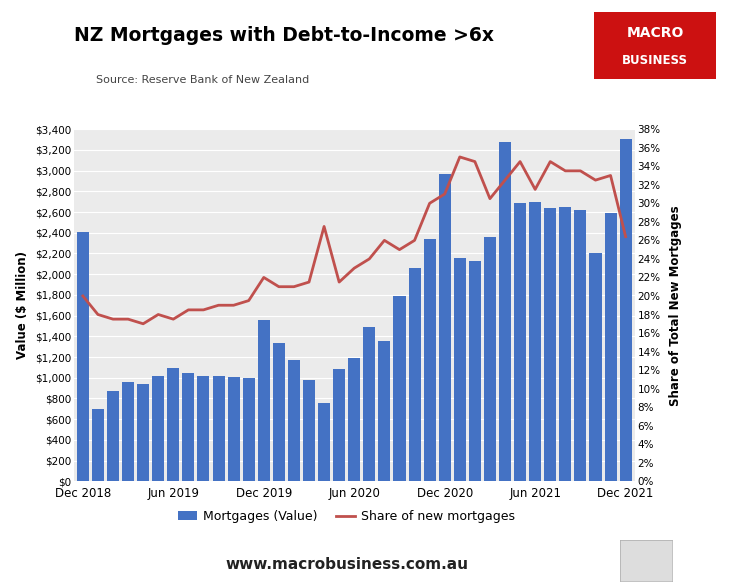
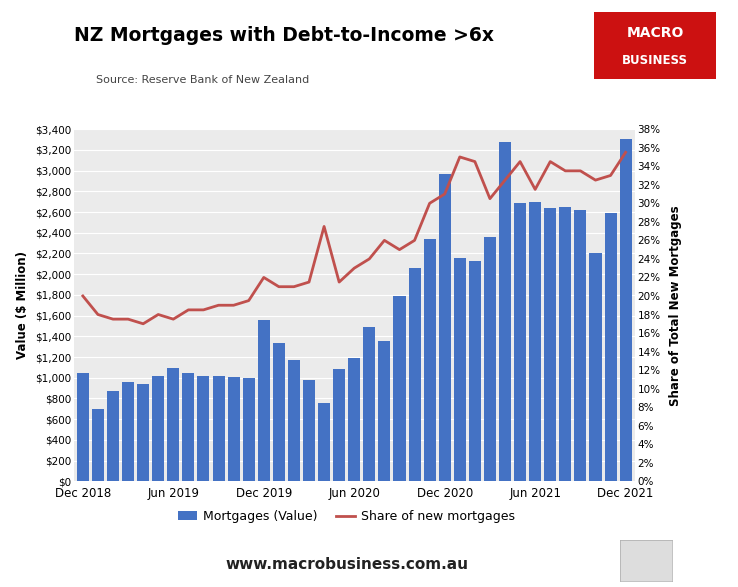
Mortgages (Value)/Dec 2018: $2,410 -> $1,050
Share of new mortgages/Dec 2021: 26.4% -> 35.5%
